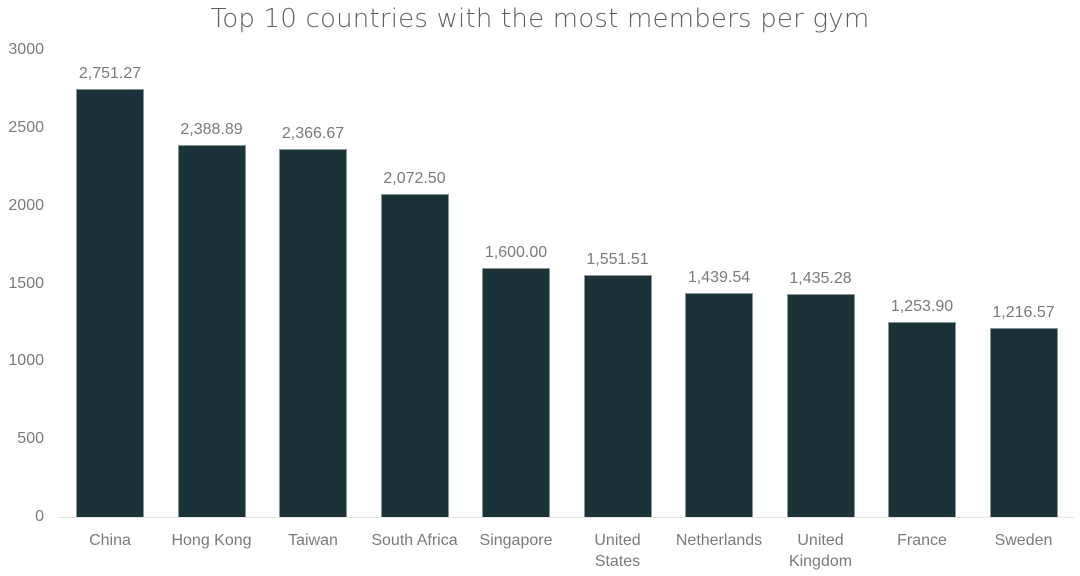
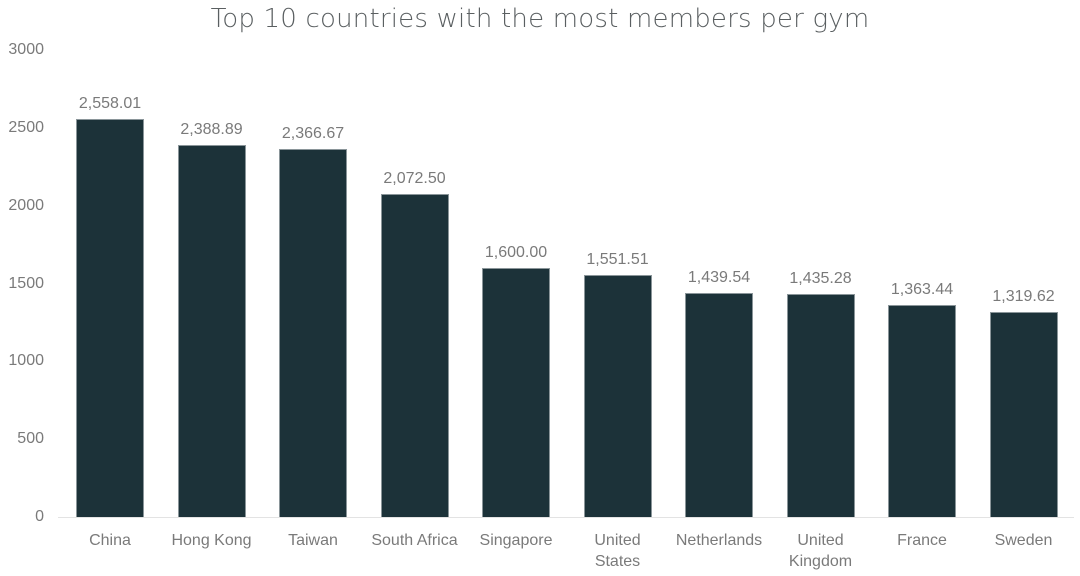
China: 2,751.27 -> 2,558.01
France: 1,253.90 -> 1,363.44
Sweden: 1,216.57 -> 1,319.62
